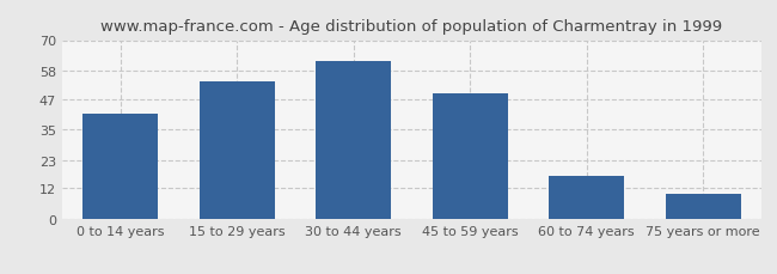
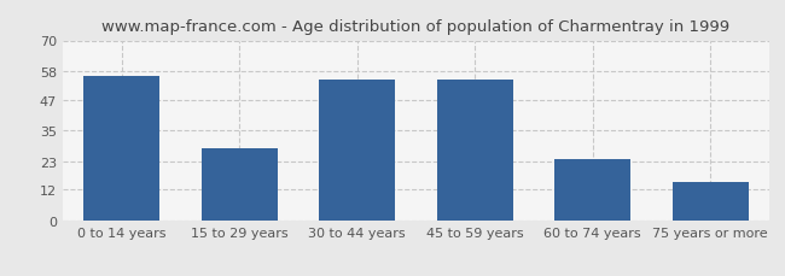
0 to 14 years: 41 -> 56
15 to 29 years: 54 -> 28
30 to 44 years: 62 -> 55
45 to 59 years: 49 -> 55
60 to 74 years: 17 -> 24
75 years or more: 10 -> 15
